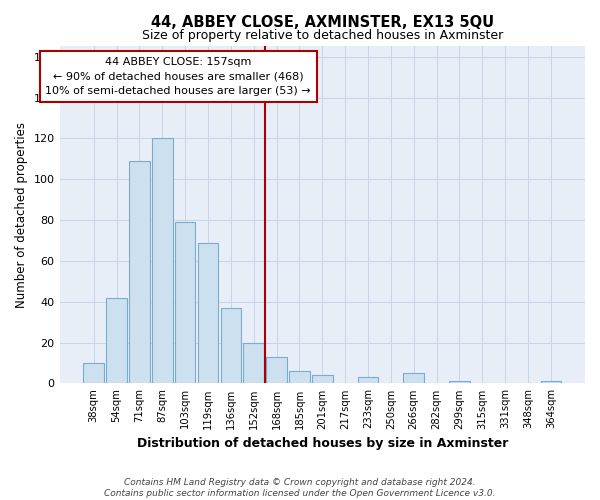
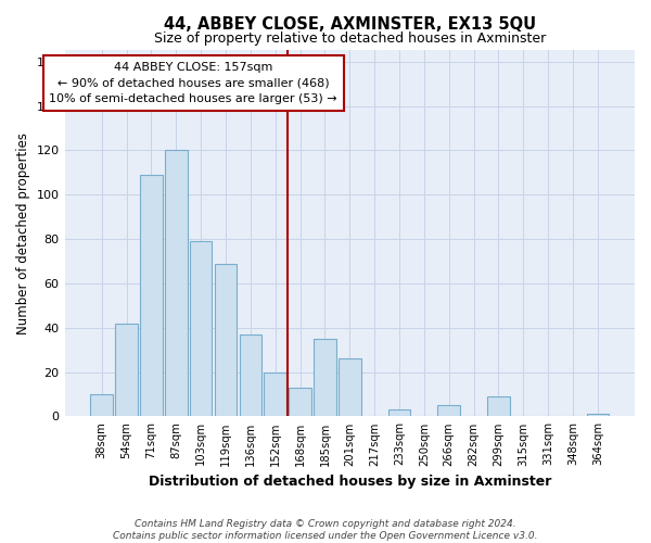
185sqm: 6 -> 35
201sqm: 4 -> 26
299sqm: 1 -> 9
